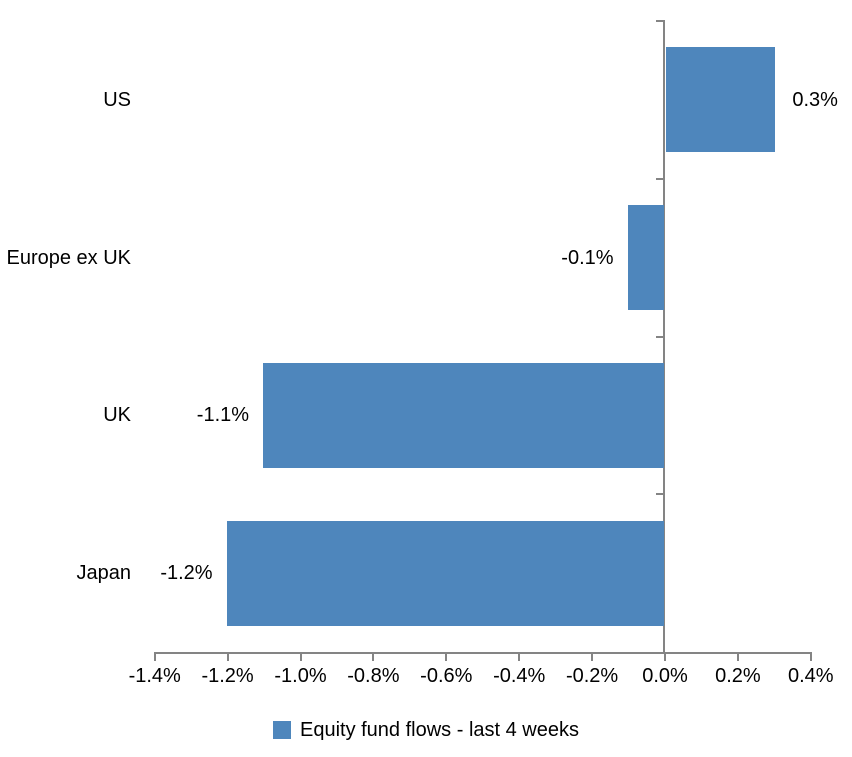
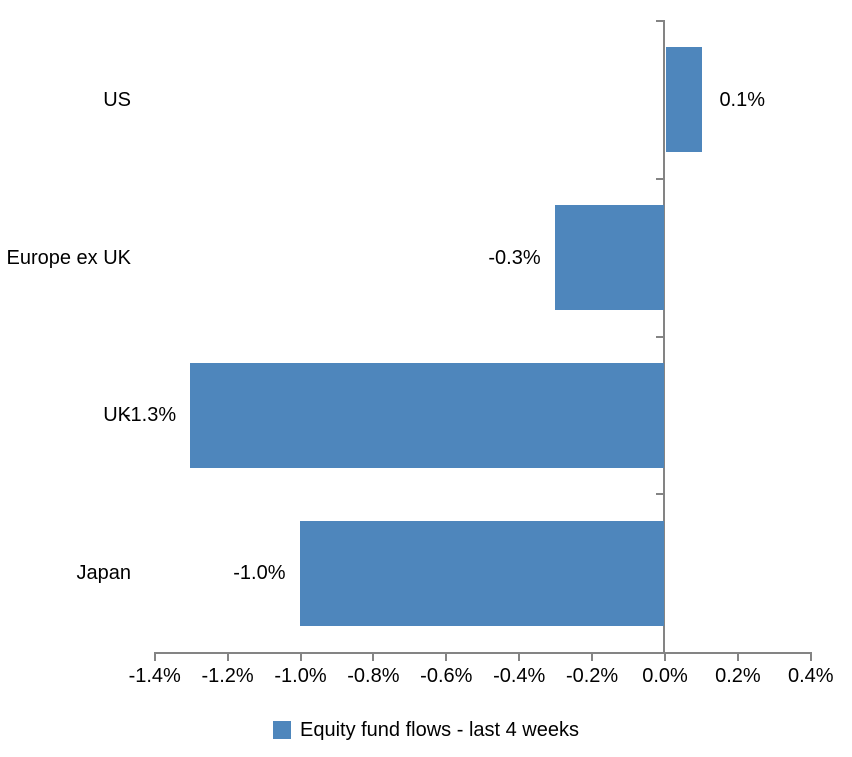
US: 0.3% -> 0.1%
Europe ex UK: -0.1% -> -0.3%
UK: -1.1% -> -1.3%
Japan: -1.2% -> -1.0%
